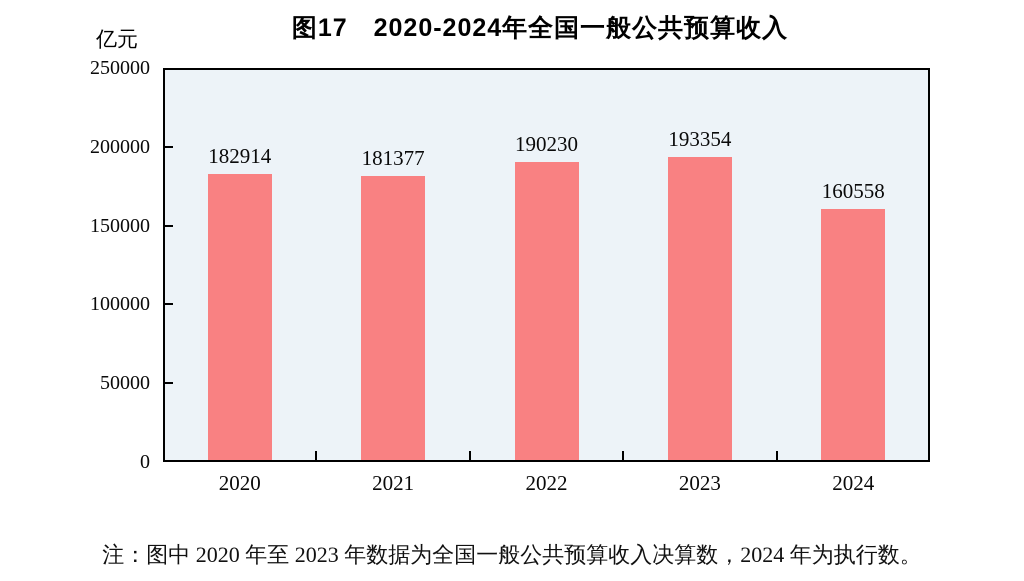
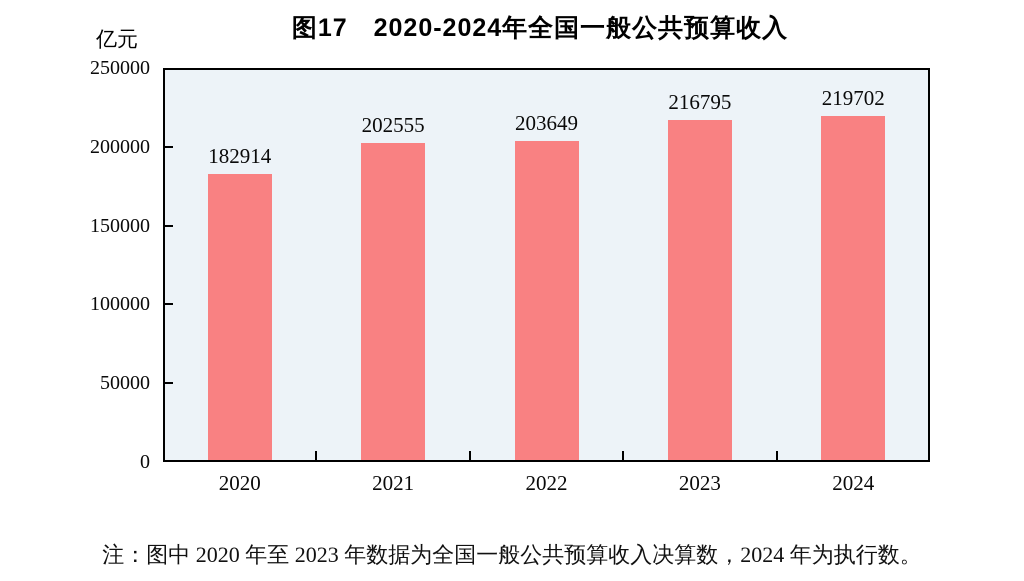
2021: 181377 -> 202555
2022: 190230 -> 203649
2023: 193354 -> 216795
2024: 160558 -> 219702
